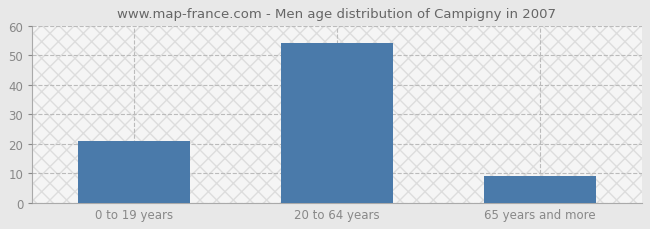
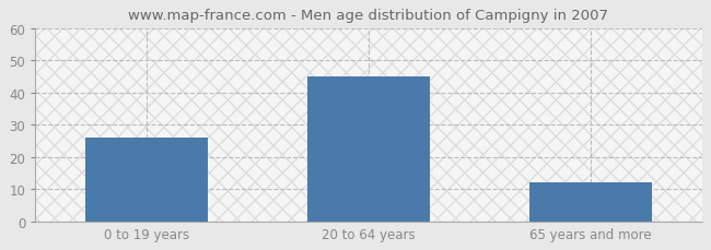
0 to 19 years: 21 -> 26
20 to 64 years: 54 -> 45
65 years and more: 9 -> 12
